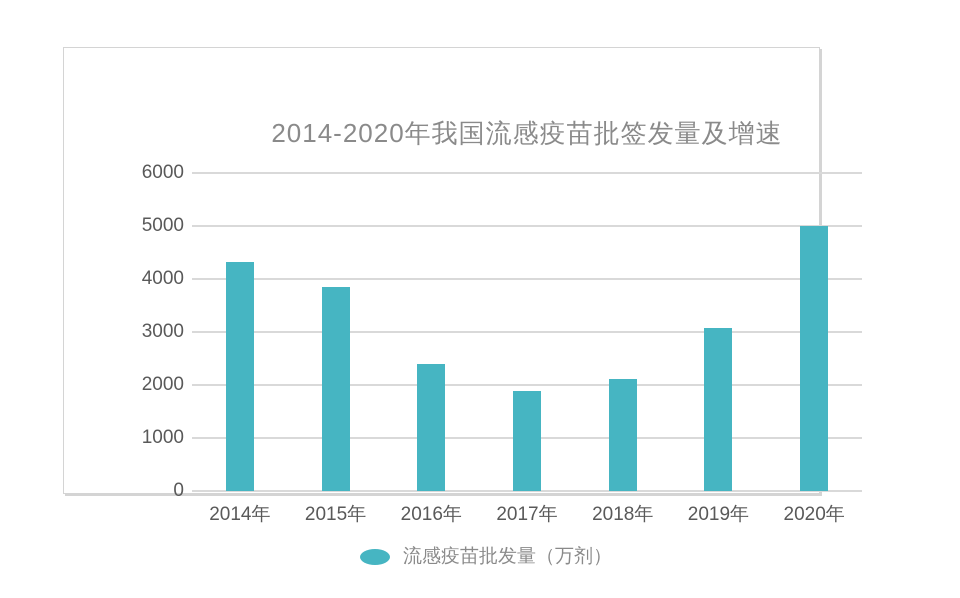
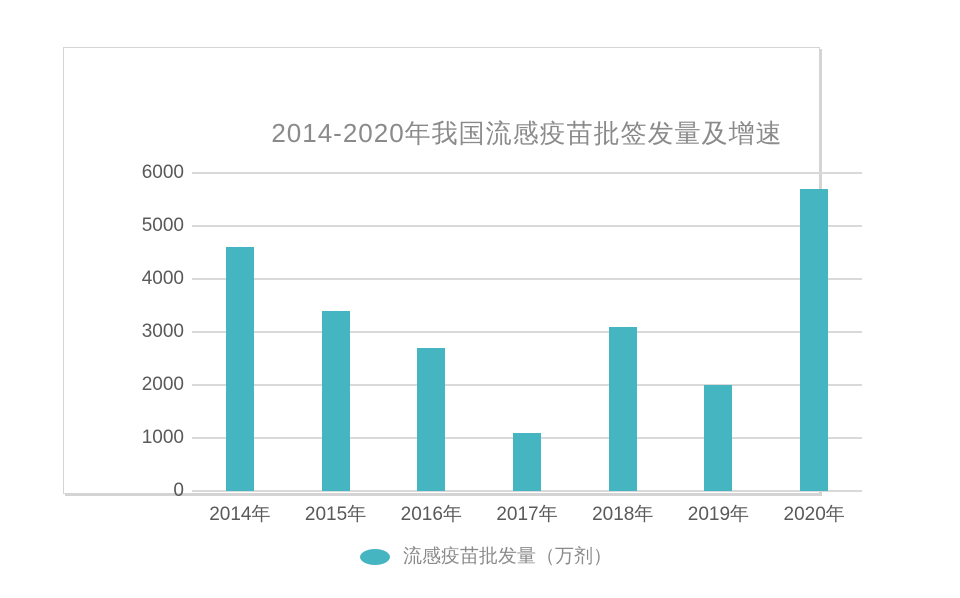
2014年: 4300 -> 4600
2015年: 3800 -> 3400
2016年: 2400 -> 2700
2017年: 1900 -> 1100
2018年: 2100 -> 3100
2019年: 3100 -> 2000
2020年: 5000 -> 5700
